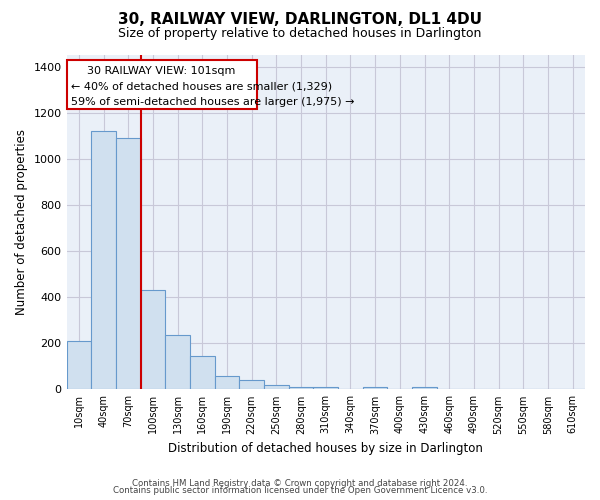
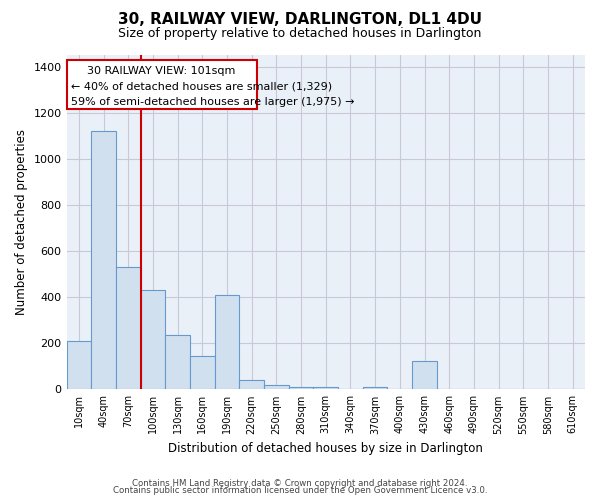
70sqm: 1090 -> 530
190sqm: 60 -> 410
430sqm: 10 -> 125
